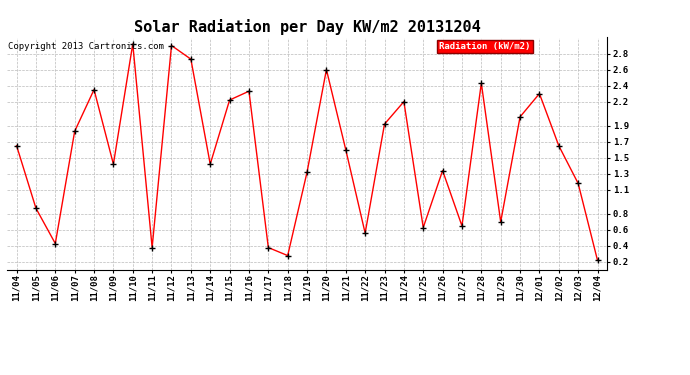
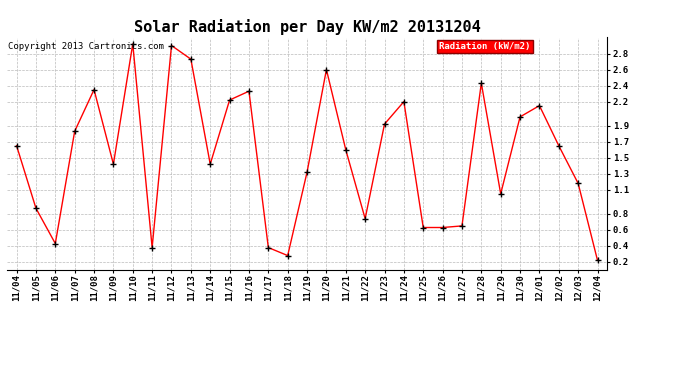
11/22: 0.56 -> 0.74
11/26: 1.34 -> 0.63
11/29: 0.70 -> 1.05
12/01: 2.30 -> 2.15
